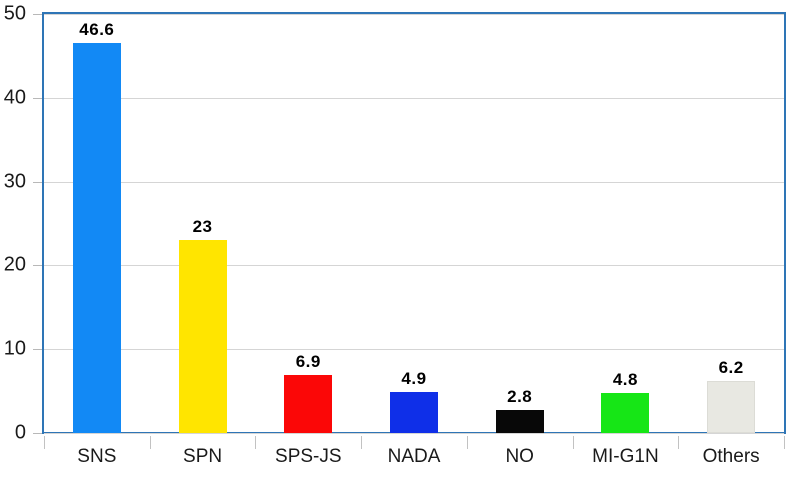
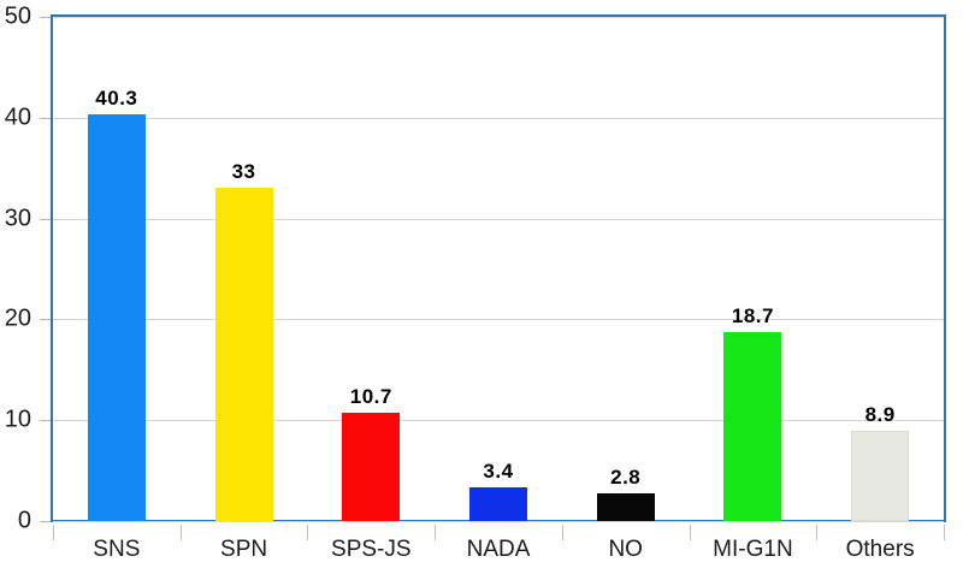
SNS: 46.6 -> 40.3
SPN: 23 -> 33
SPS-JS: 6.9 -> 10.7
NADA: 4.9 -> 3.4
MI-G1N: 4.8 -> 18.7
Others: 6.2 -> 8.9
